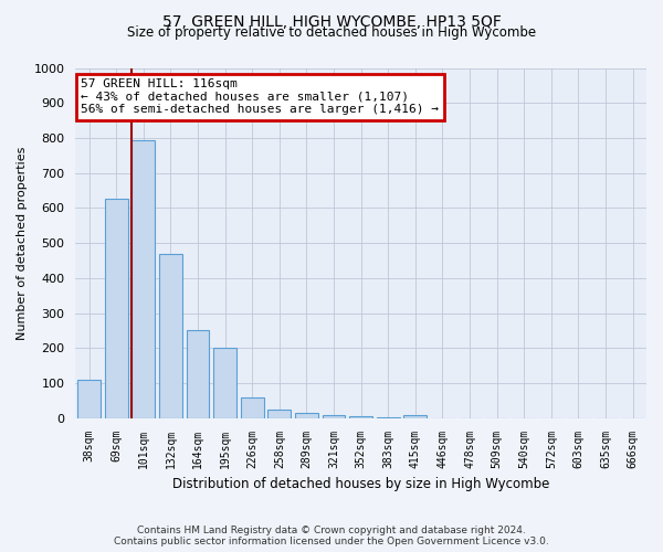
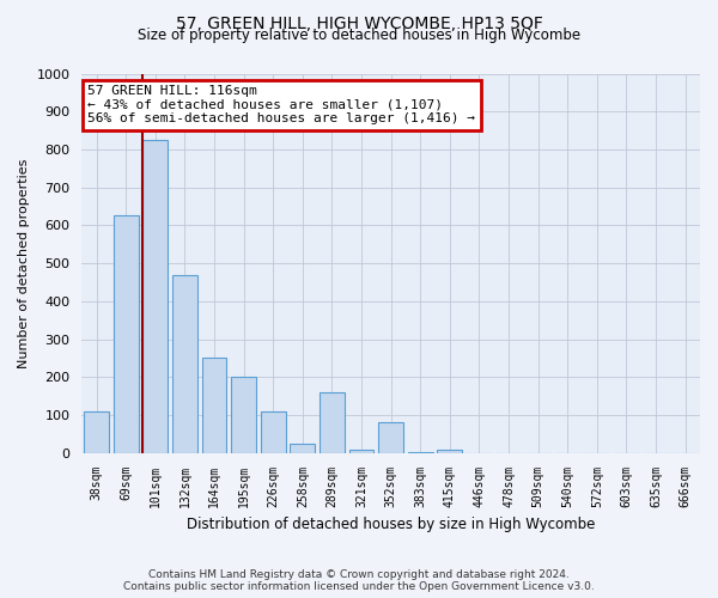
101sqm: 795 -> 825
226sqm: 60 -> 110
289sqm: 15 -> 160
352sqm: 5 -> 80
